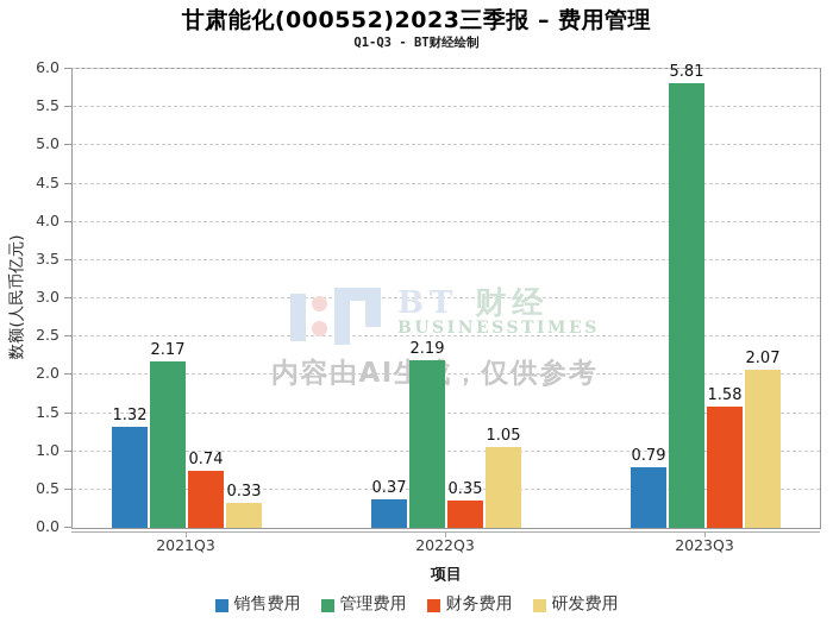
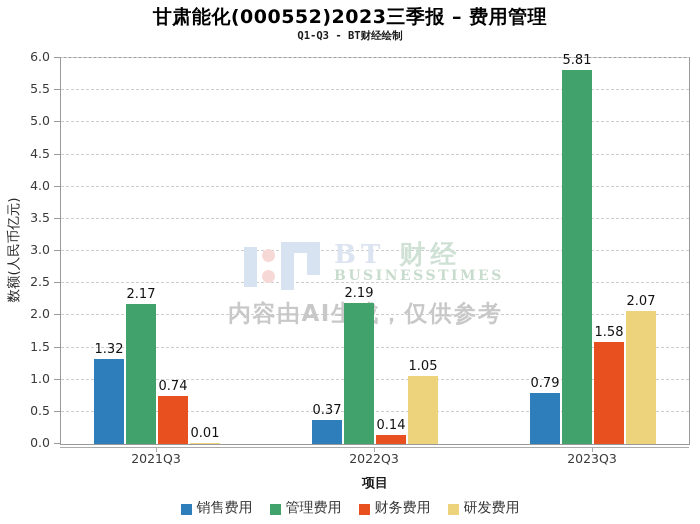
研发费用/2021Q3: 0.33 -> 0.01
财务费用/2022Q3: 0.35 -> 0.14
